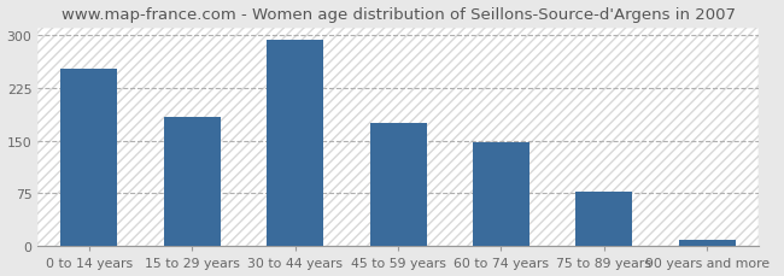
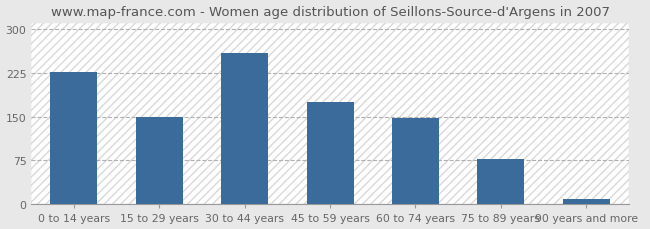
0 to 14 years: 252 -> 226
15 to 29 years: 184 -> 150
30 to 44 years: 292 -> 258
